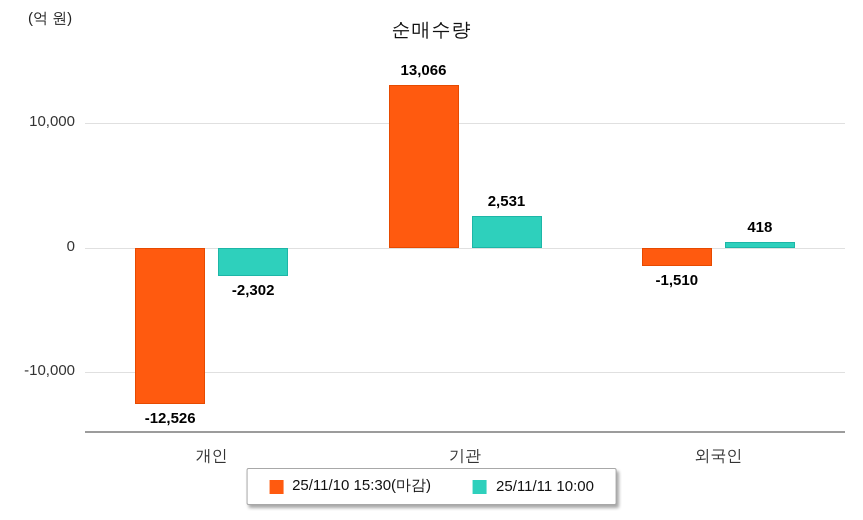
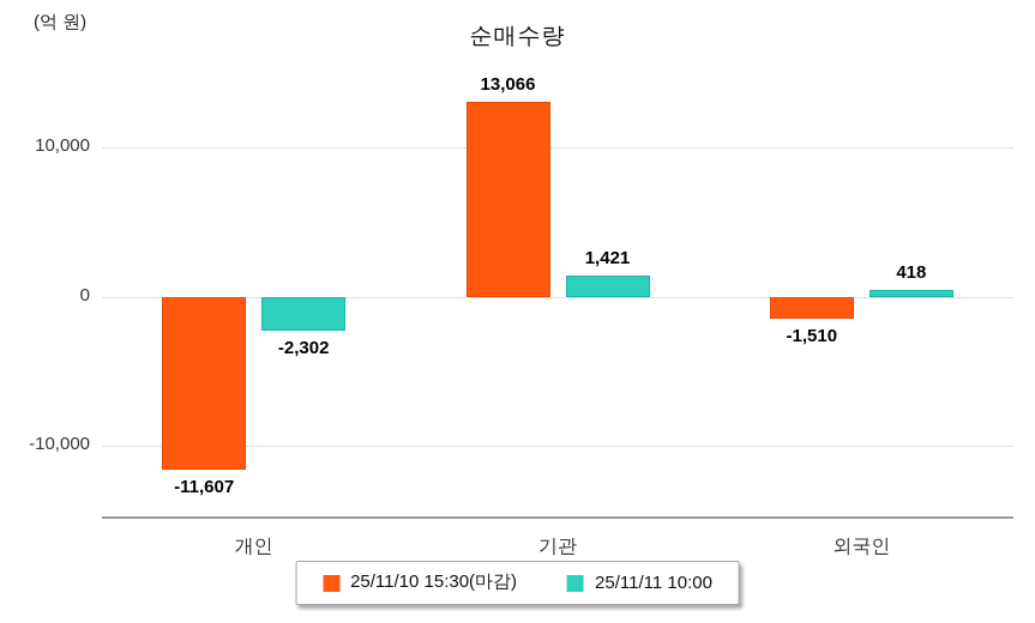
25/11/10 15:30(마감)/개인: -12,526 -> -11,607
25/11/11 10:00/기관: 2,531 -> 1,421
